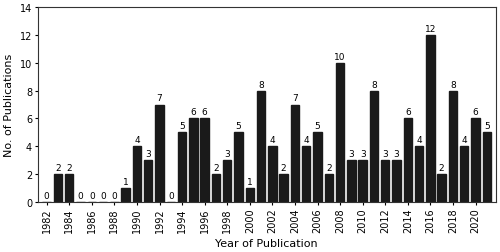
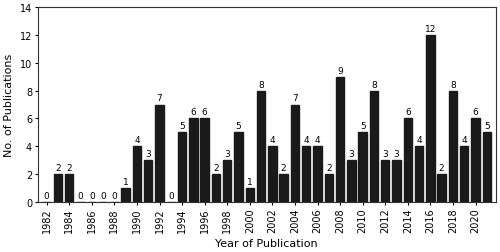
2006: 5 -> 4
2008: 10 -> 9
2010: 3 -> 5
